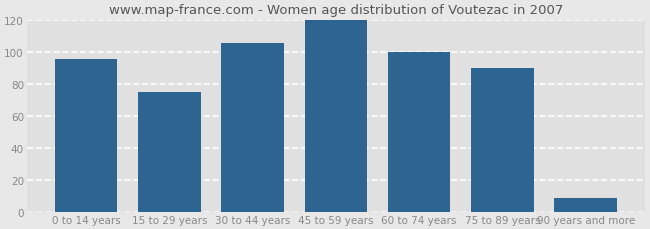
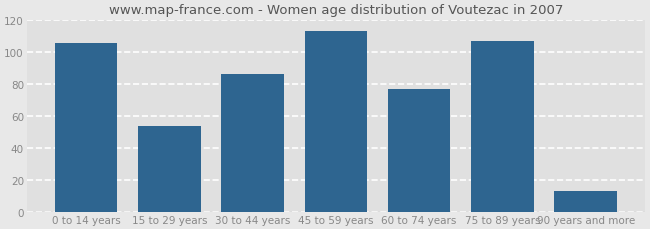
0 to 14 years: 96 -> 106
15 to 29 years: 75 -> 54
30 to 44 years: 106 -> 86
45 to 59 years: 120 -> 113
60 to 74 years: 100 -> 77
75 to 89 years: 90 -> 107
90 years and more: 9 -> 13
